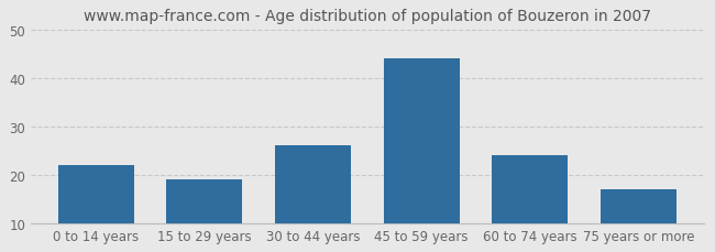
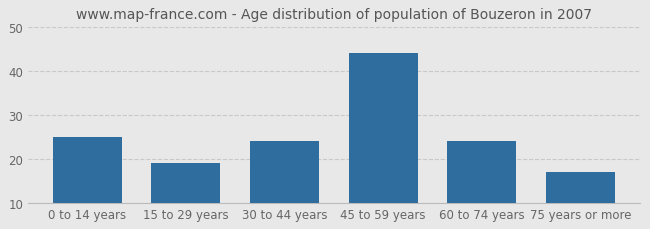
0 to 14 years: 22 -> 25
30 to 44 years: 26 -> 24
